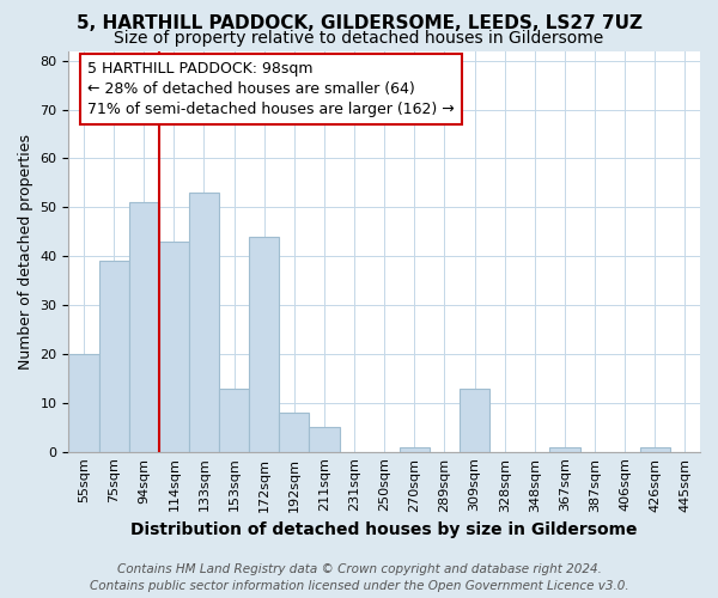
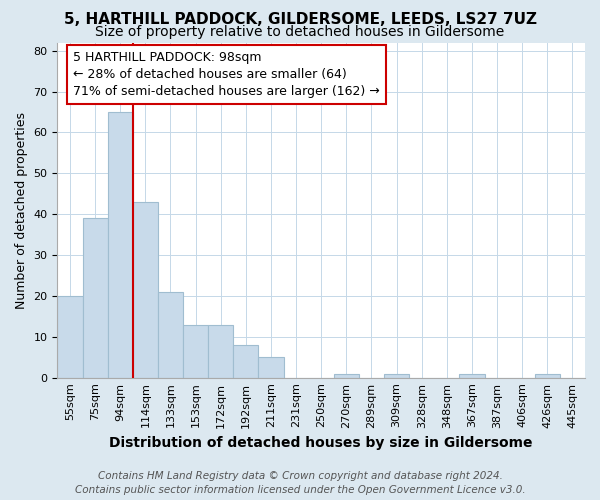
94sqm: 51 -> 65
133sqm: 53 -> 21
172sqm: 44 -> 13
309sqm: 13 -> 1
